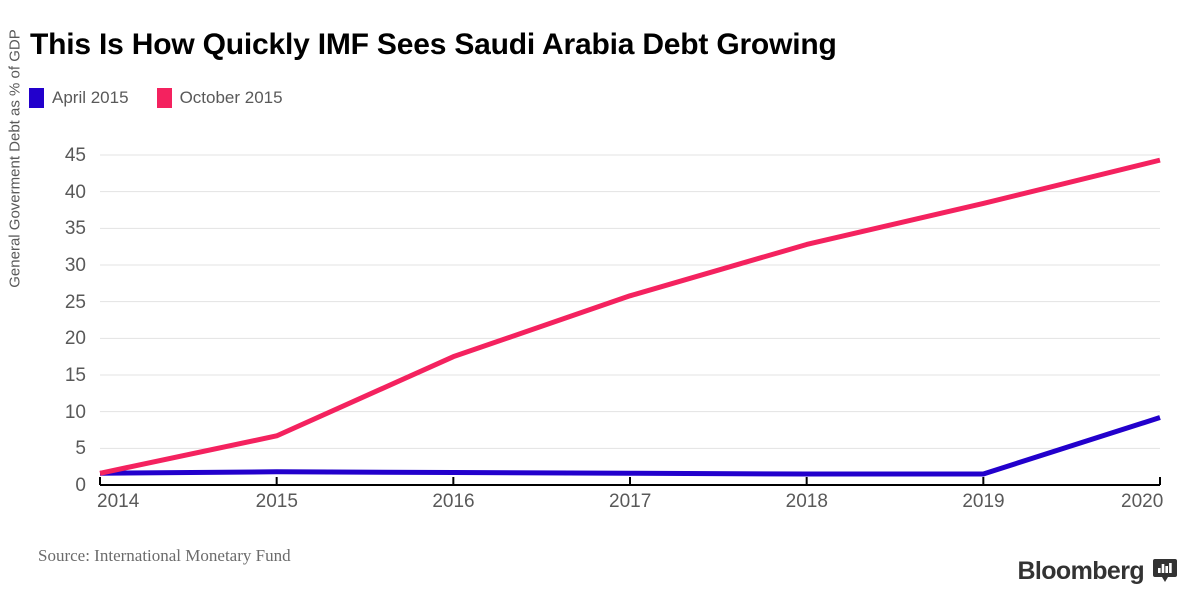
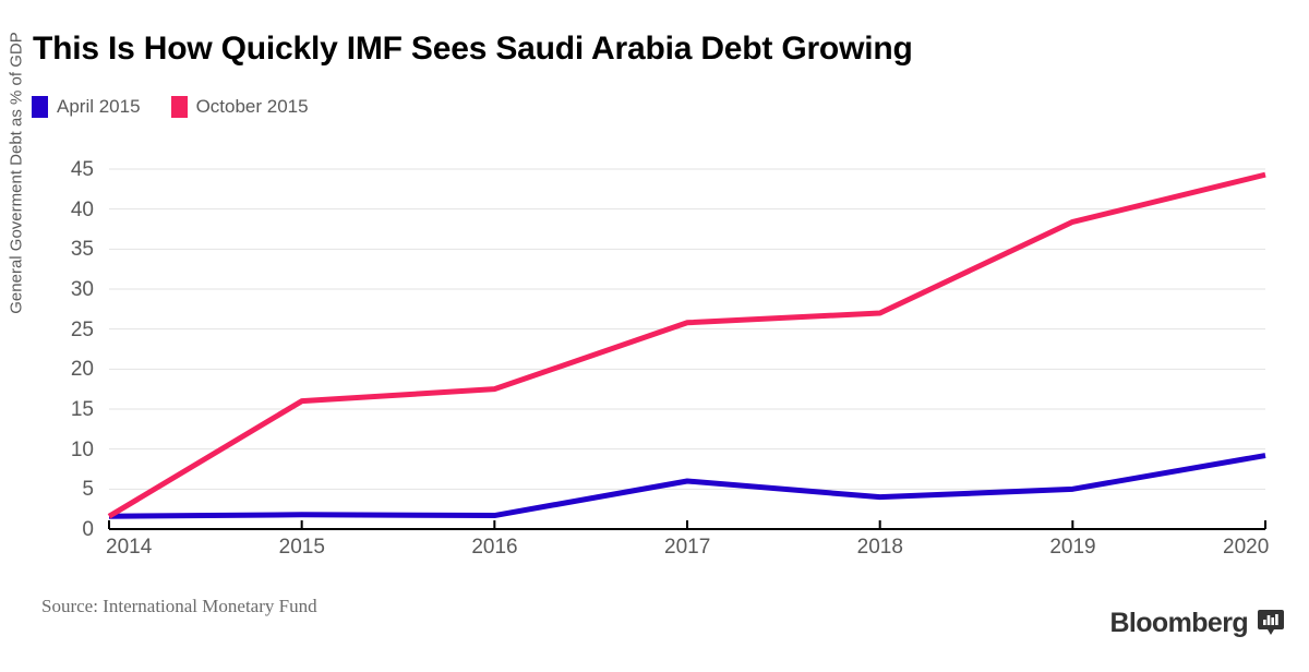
October 2015/2015: 7 -> 16
April 2015/2017: 2 -> 6
April 2015/2018: 2 -> 4
October 2015/2018: 33 -> 27
April 2015/2019: 2 -> 5
